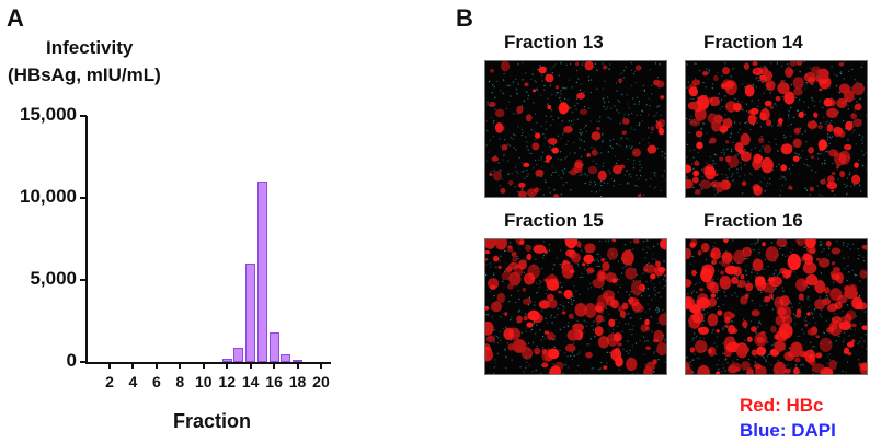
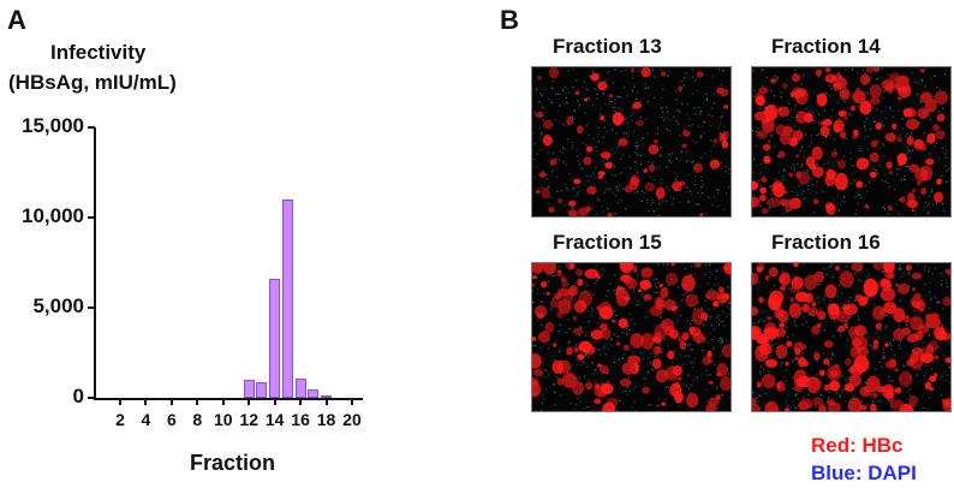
12: 200 -> 1000
14: 6000 -> 6600
16: 1800 -> 1100
